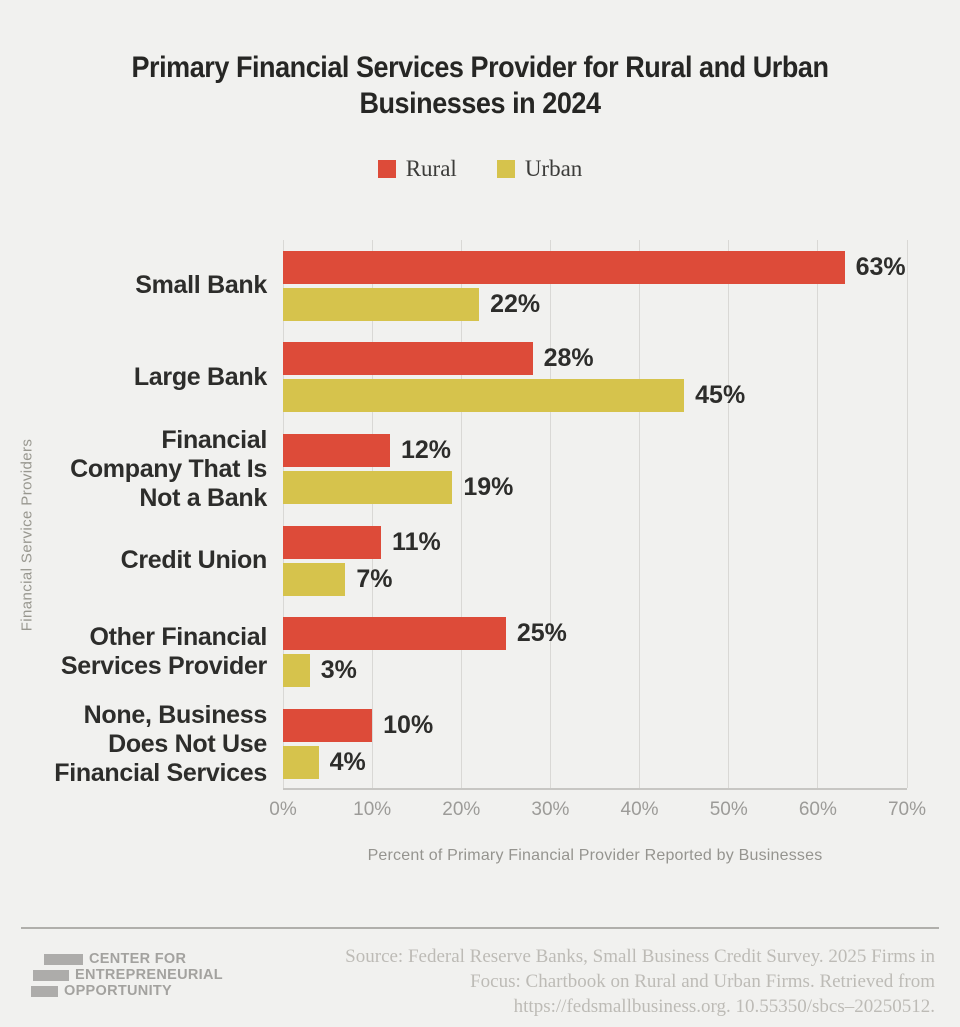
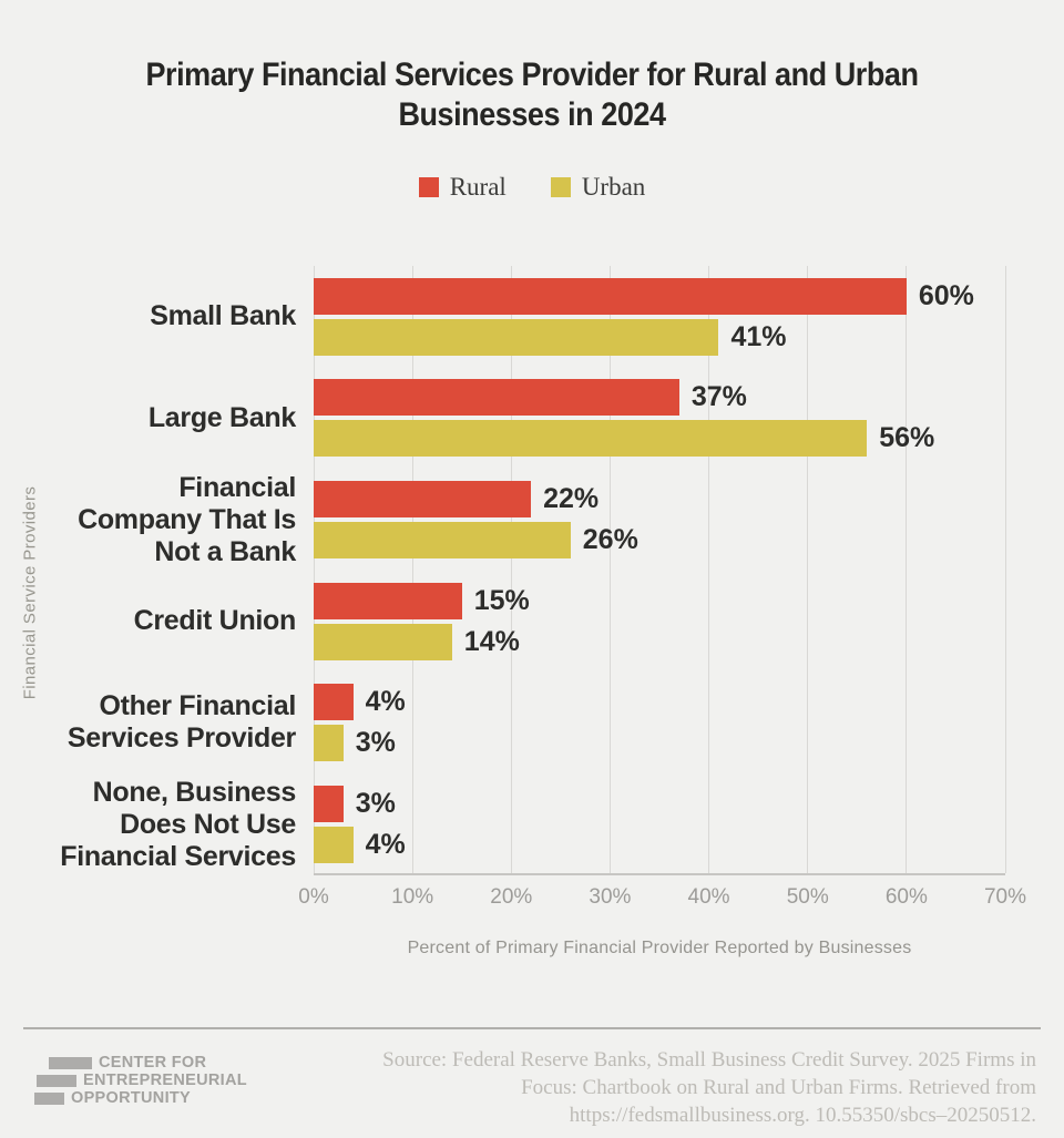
Rural/Small Bank: 63% -> 60%
Urban/Small Bank: 22% -> 41%
Rural/Large Bank: 28% -> 37%
Urban/Large Bank: 45% -> 56%
Rural/Financial Company That Is Not a Bank: 12% -> 22%
Urban/Financial Company That Is Not a Bank: 19% -> 26%
Rural/Credit Union: 11% -> 15%
Urban/Credit Union: 7% -> 14%
Rural/Other Financial Services Provider: 25% -> 4%
Rural/None, Business Does Not Use Financial Services: 10% -> 3%
